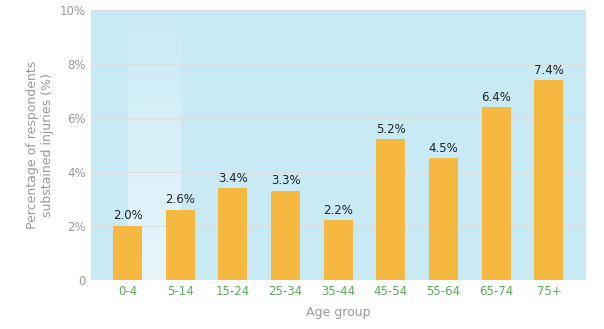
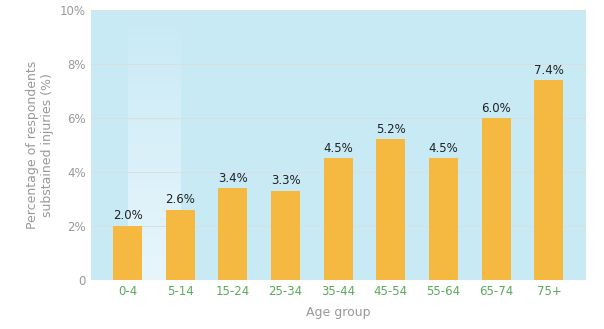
35-44: 2.2% -> 4.5%
65-74: 6.4% -> 6.0%
